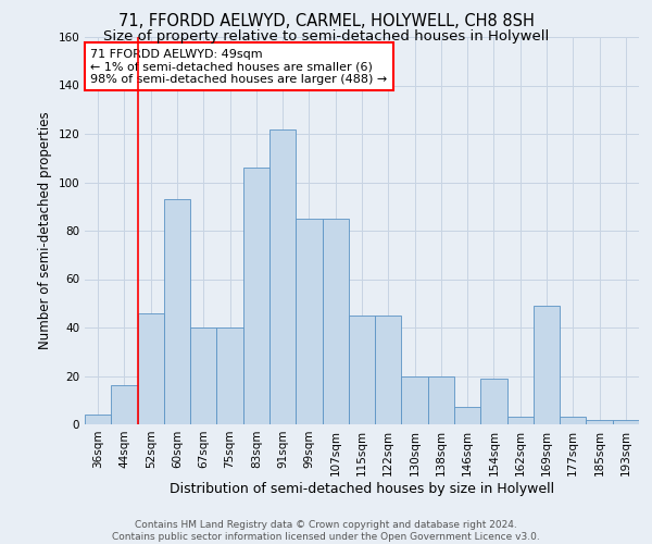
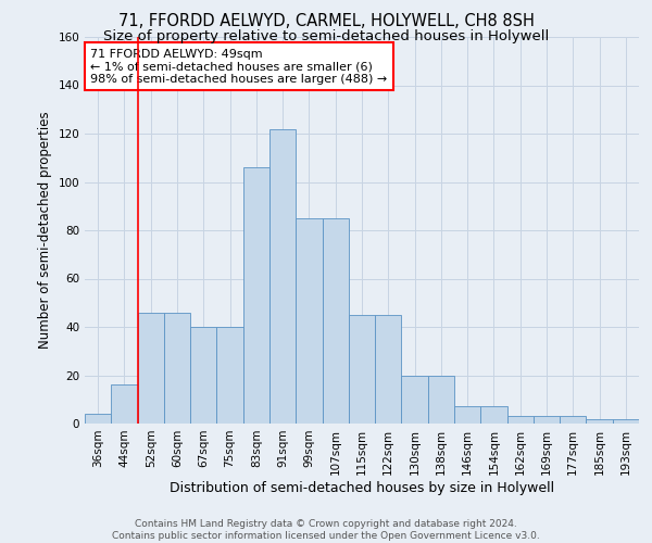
60sqm: 93 -> 46
154sqm: 19 -> 7
169sqm: 49 -> 3
